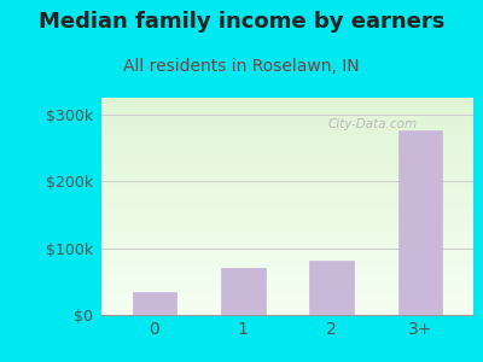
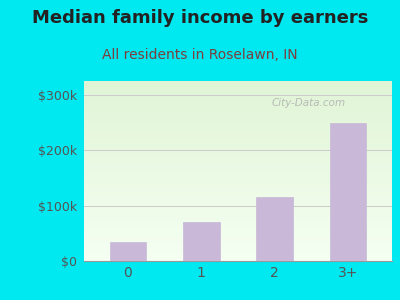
2: $82k -> $115k
3+: $276k -> $250k
